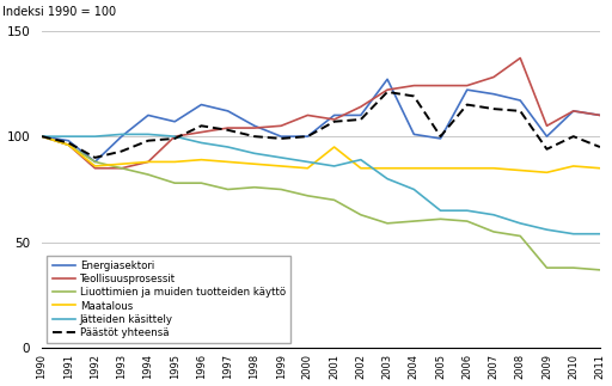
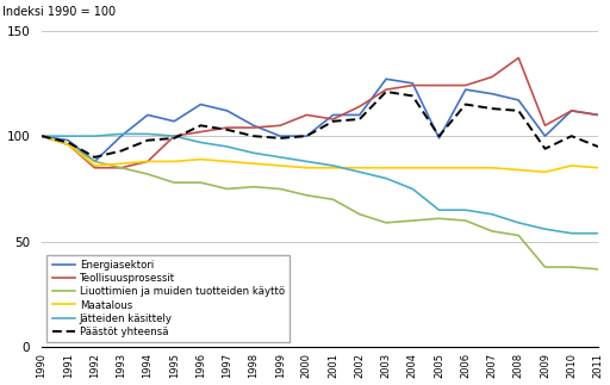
Maatalous/2001: 95 -> 85
Jätteiden käsittely/2002: 89 -> 83
Energiasektori/2004: 101 -> 125
